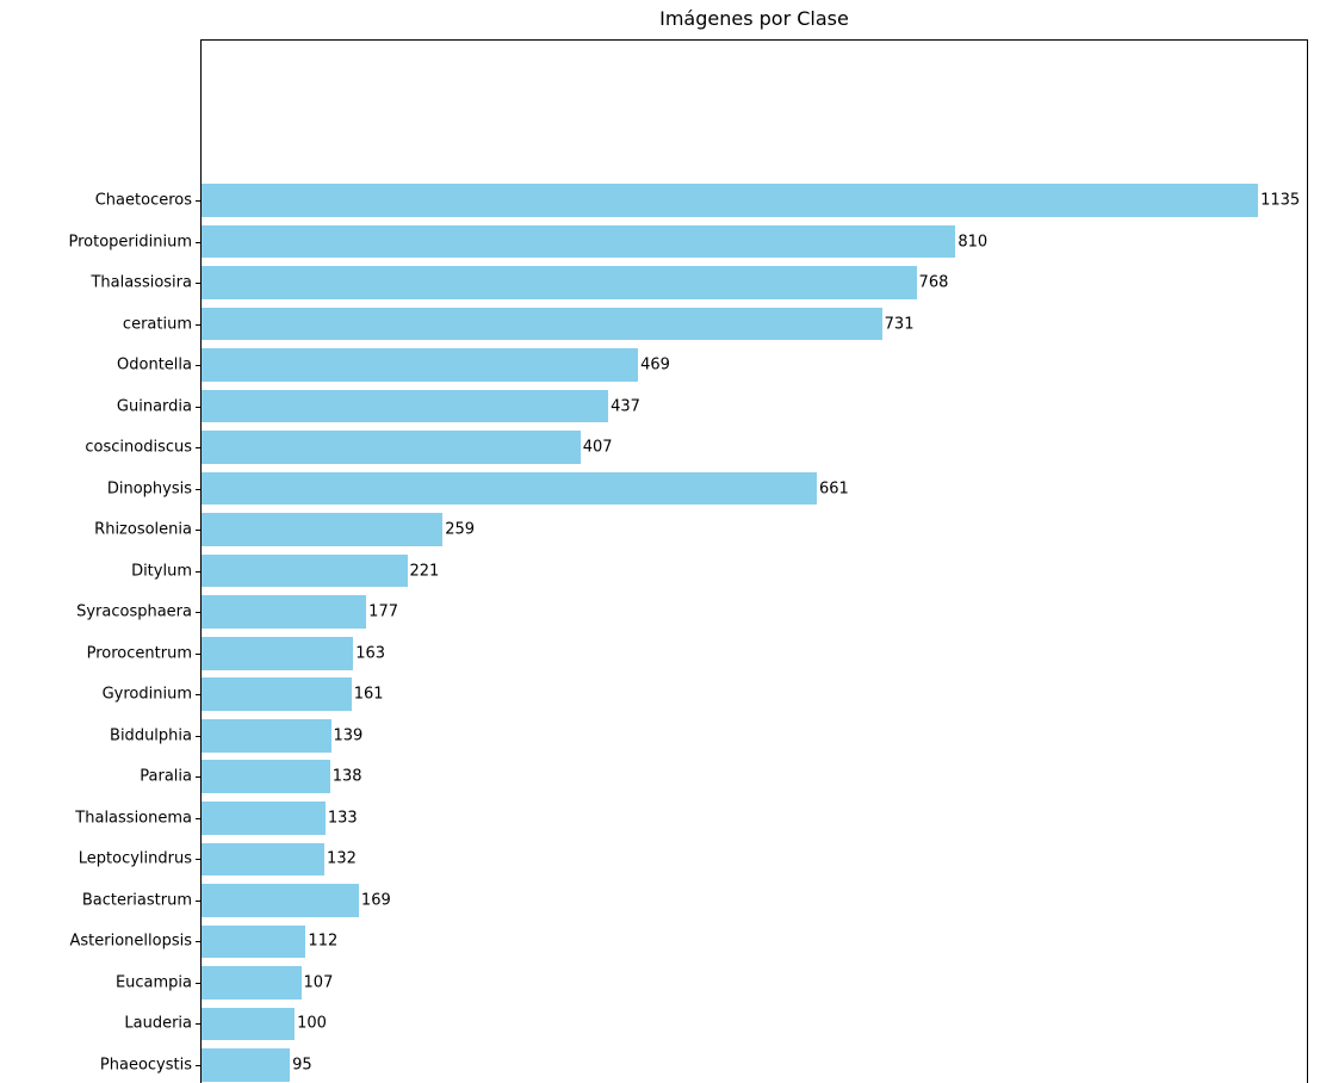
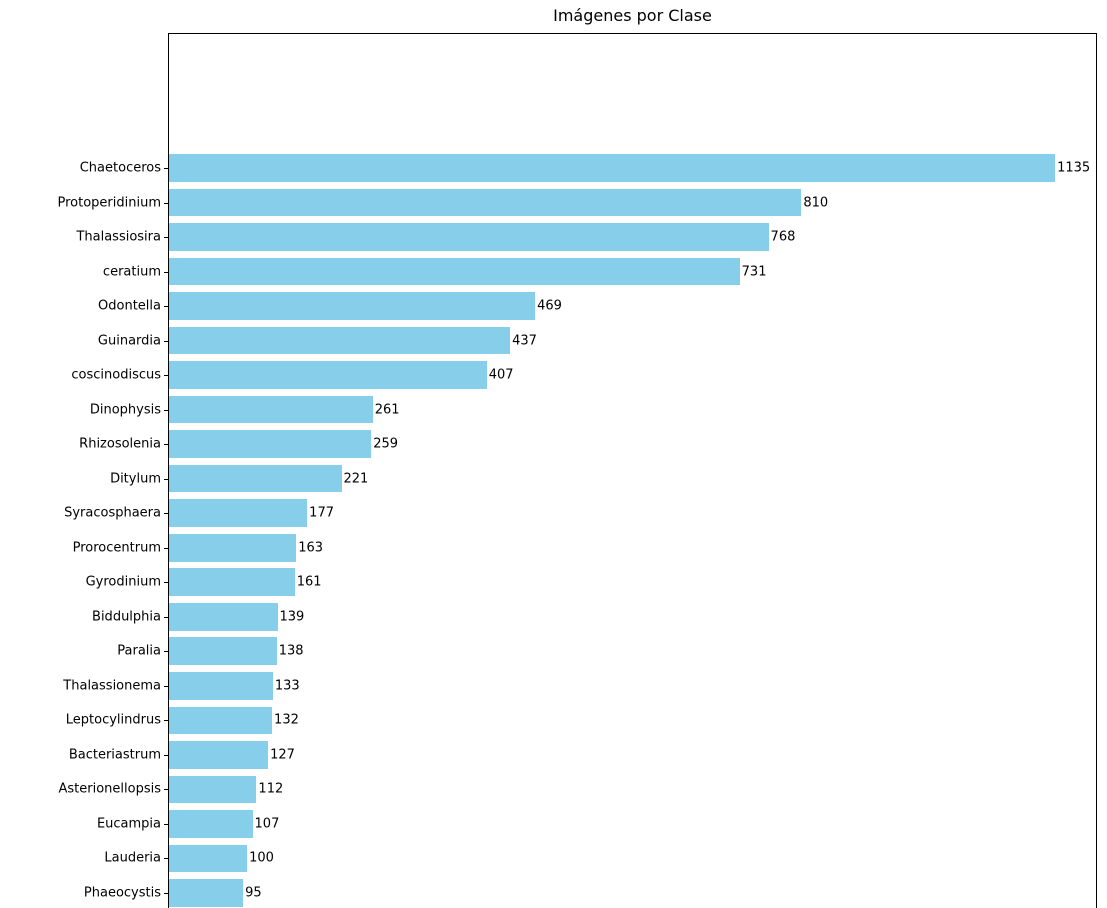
Dinophysis: 661 -> 261
Bacteriastrum: 169 -> 127
